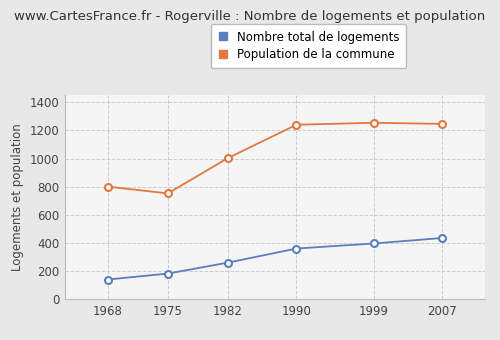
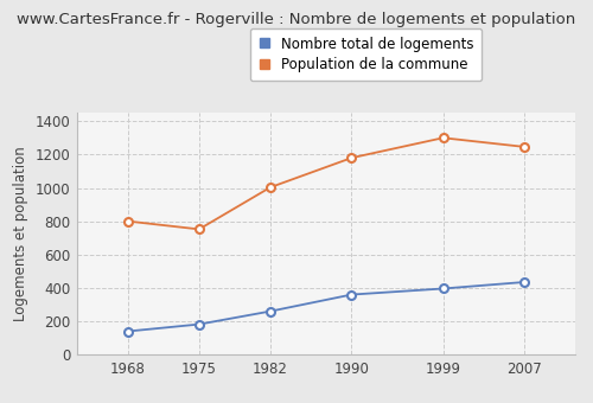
Population de la commune/1990: 1240 -> 1180
Population de la commune/1999: 1250 -> 1300
